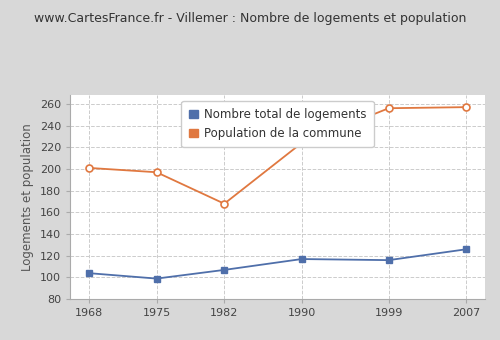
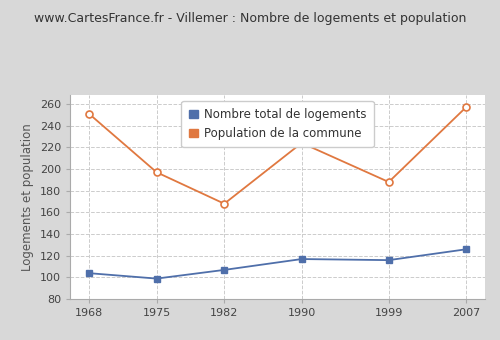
Population de la commune/1968: 201 -> 251
Population de la commune/1999: 256 -> 188
